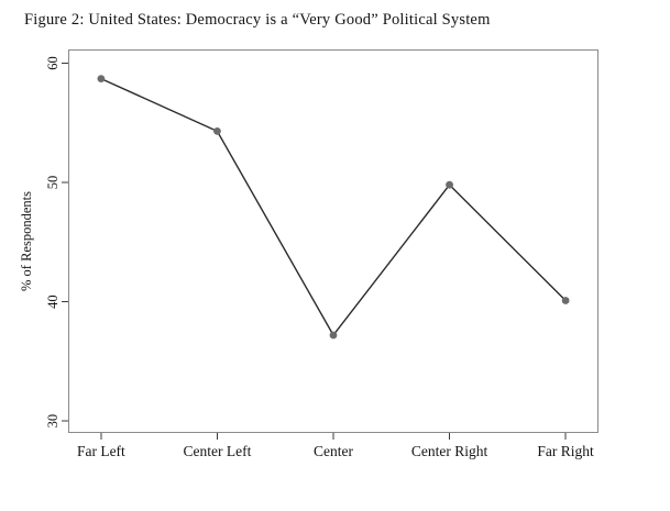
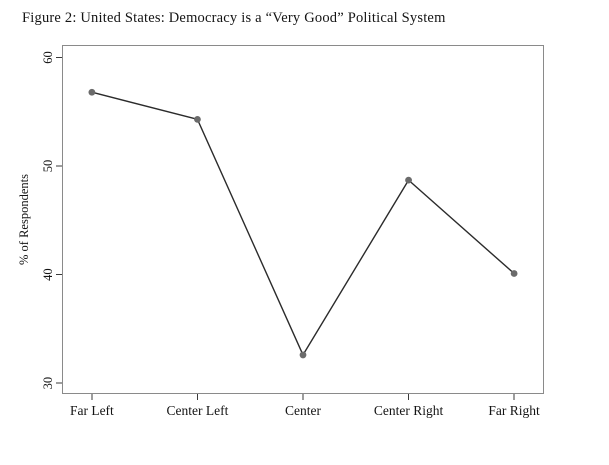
Far Left: 58.7 -> 56.8
Center: 37.2 -> 32.6
Center Right: 49.8 -> 48.7
